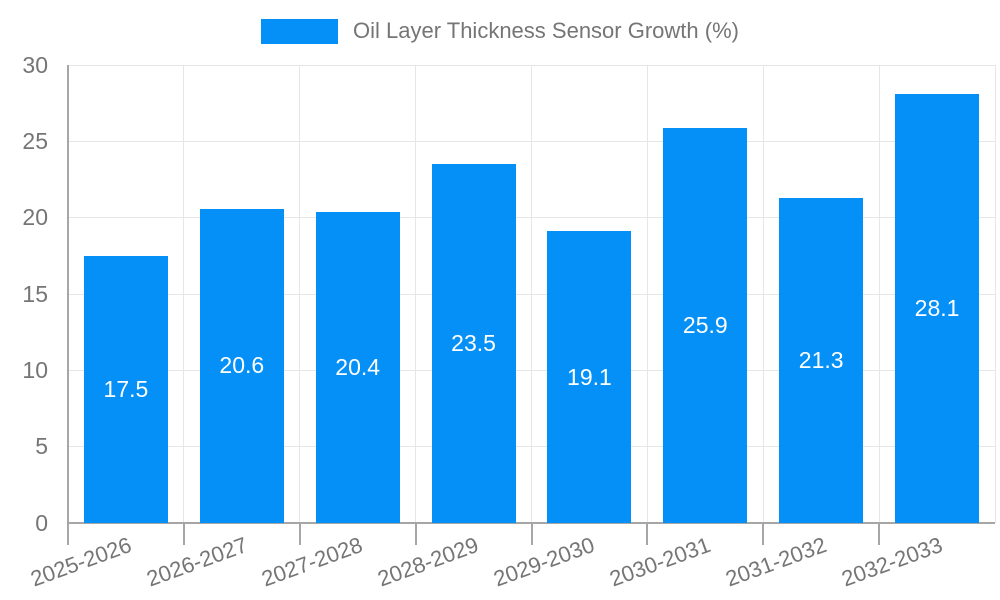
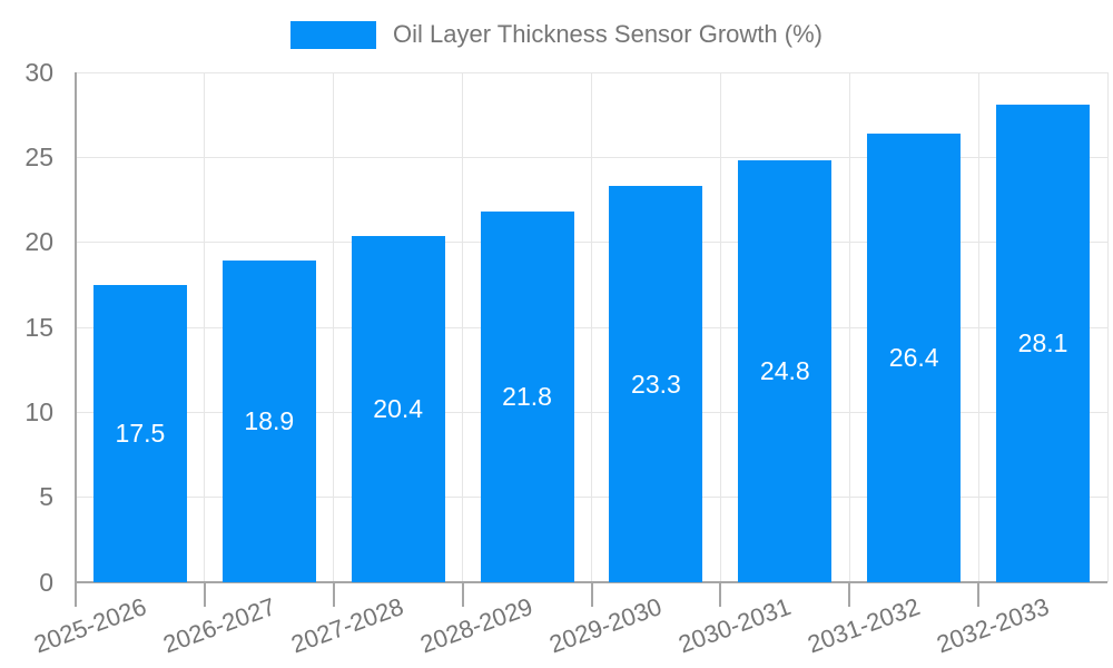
2026-2027: 20.6 -> 18.9
2028-2029: 23.5 -> 21.8
2029-2030: 19.1 -> 23.3
2030-2031: 25.9 -> 24.8
2031-2032: 21.3 -> 26.4
